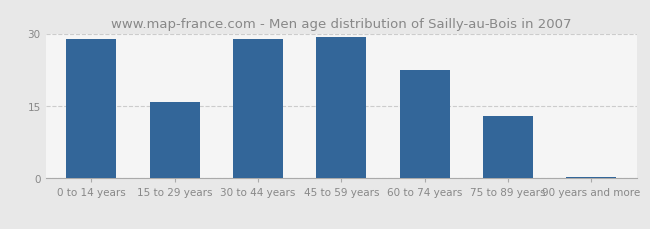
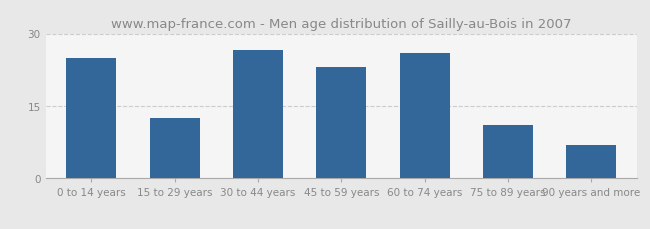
0 to 14 years: 28.8 -> 25.0
15 to 29 years: 15.8 -> 12.5
30 to 44 years: 28.8 -> 26.5
45 to 59 years: 29.3 -> 23.0
60 to 74 years: 22.5 -> 26.0
75 to 89 years: 13.0 -> 11.0
90 years and more: 0.3 -> 7.0
